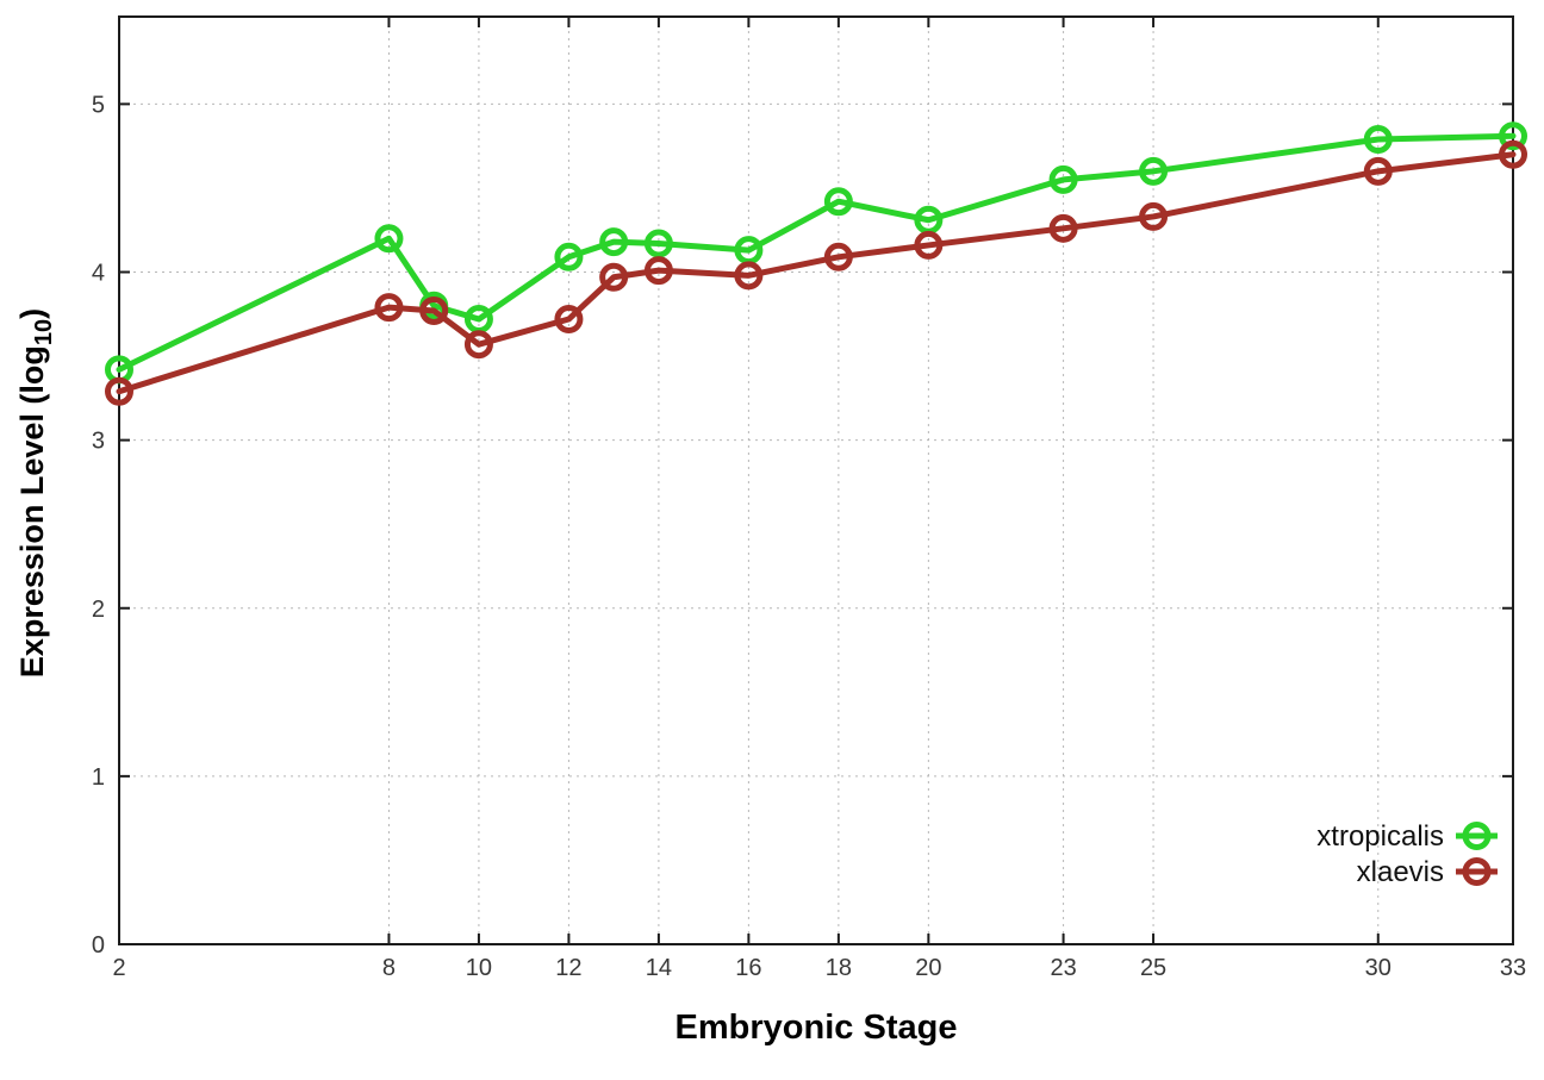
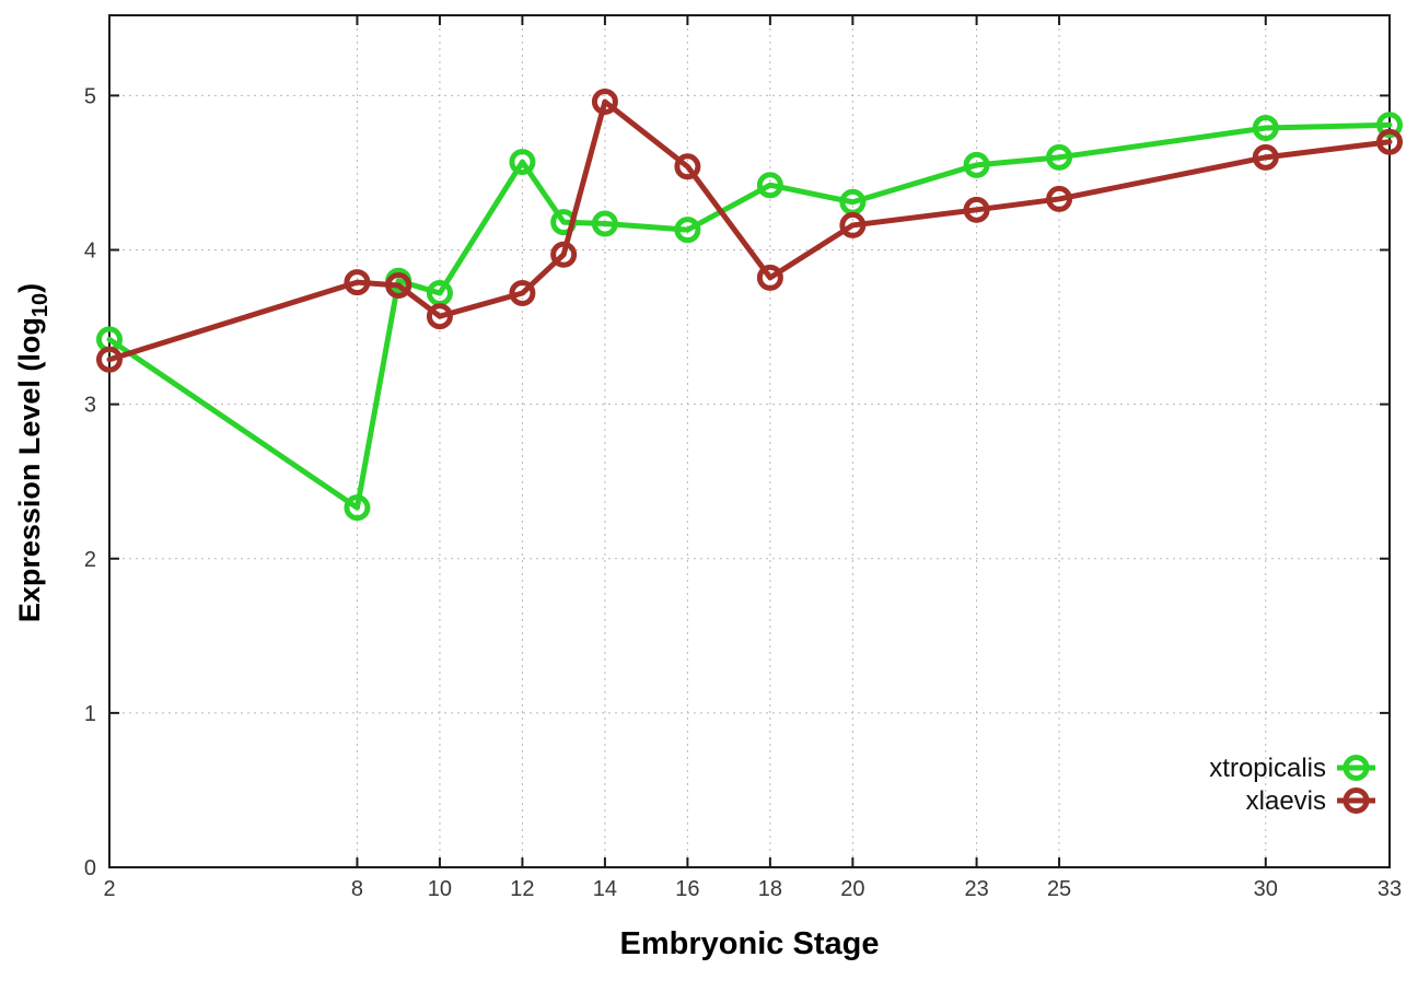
xtropicalis/8: 4.20 -> 2.33
xtropicalis/12: 4.09 -> 4.57
xlaevis/14: 4.01 -> 4.96
xlaevis/16: 3.98 -> 4.54
xlaevis/18: 4.09 -> 3.82
